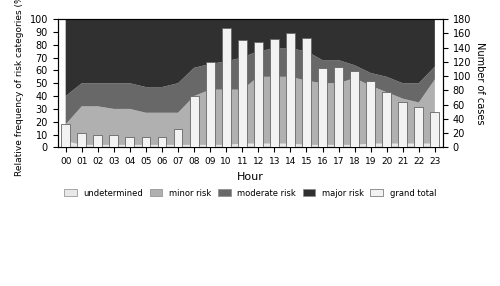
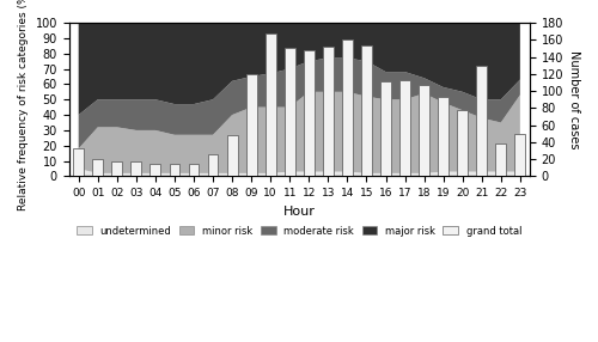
grand total/08: 72 -> 48
grand total/21: 64 -> 130
grand total/22: 57 -> 38
